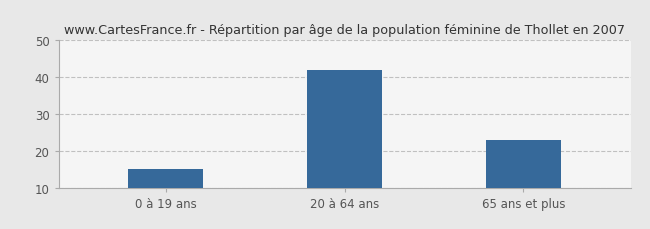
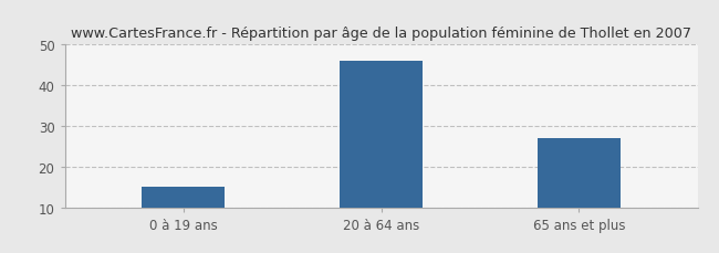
20 à 64 ans: 42 -> 46
65 ans et plus: 23 -> 27
